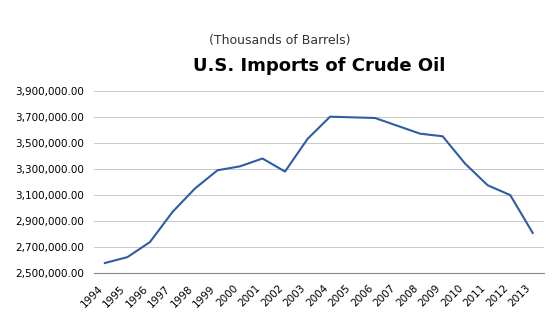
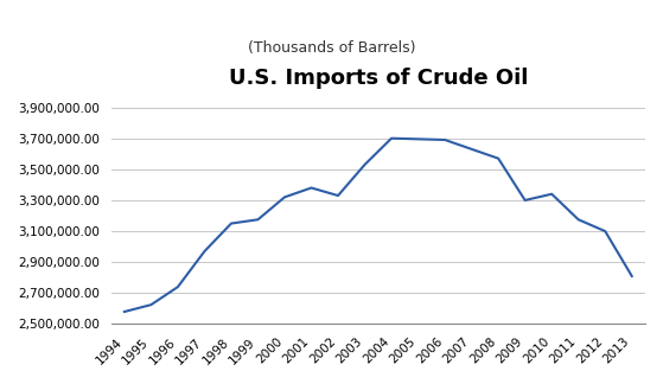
1999: 3,290,000 -> 3,180,000
2002: 3,280,000 -> 3,330,000
2009: 3,550,000 -> 3,300,000
